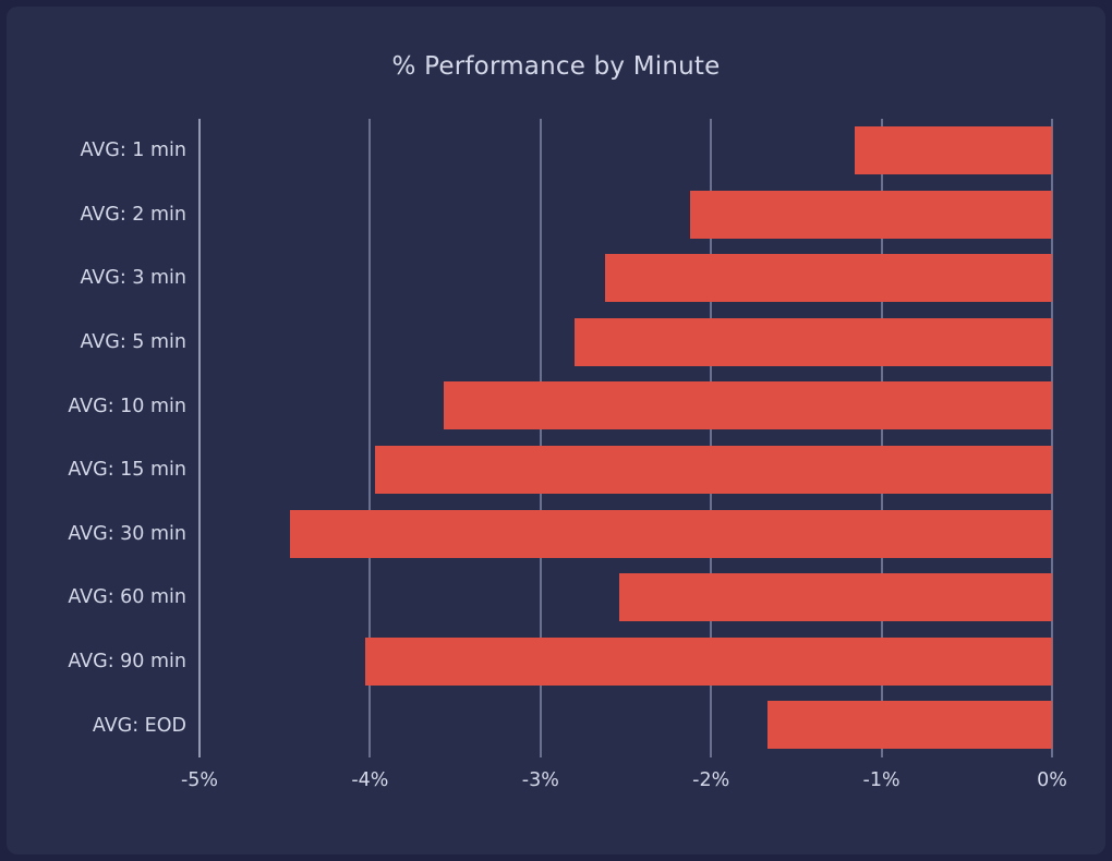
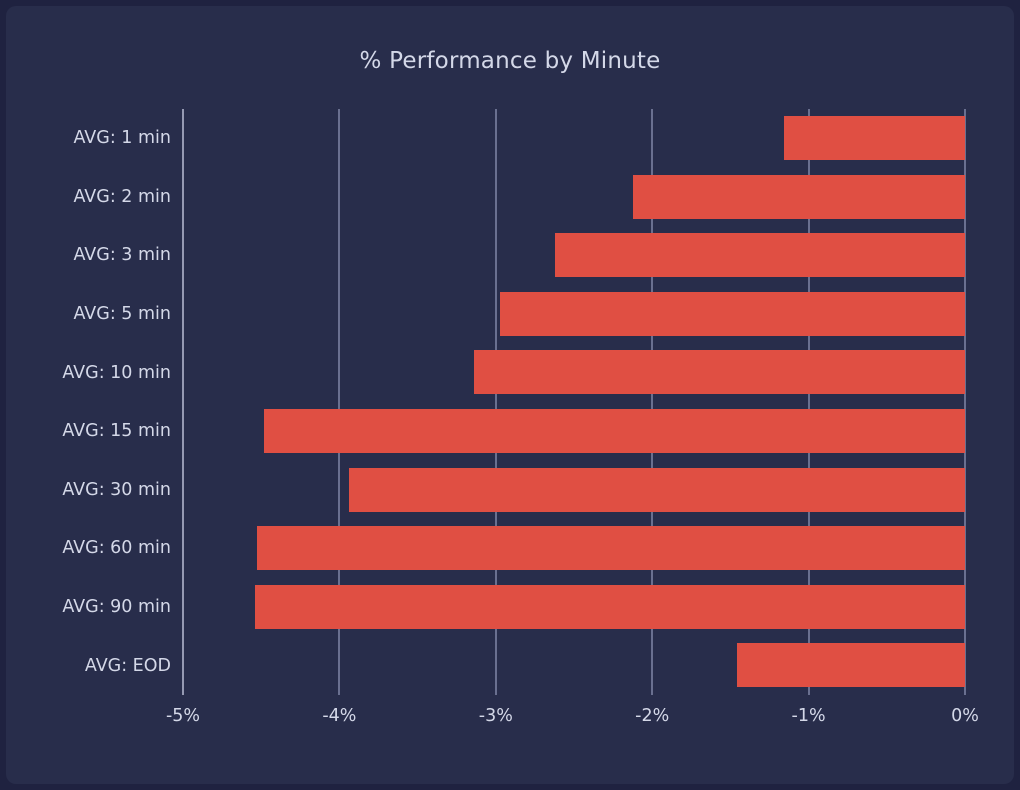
AVG: 5 min: -2.80% -> -2.97%
AVG: 10 min: -3.57% -> -3.14%
AVG: 15 min: -3.97% -> -4.48%
AVG: 30 min: -4.47% -> -3.94%
AVG: 60 min: -2.54% -> -4.53%
AVG: 90 min: -4.03% -> -4.54%
AVG: EOD: -1.67% -> -1.46%
